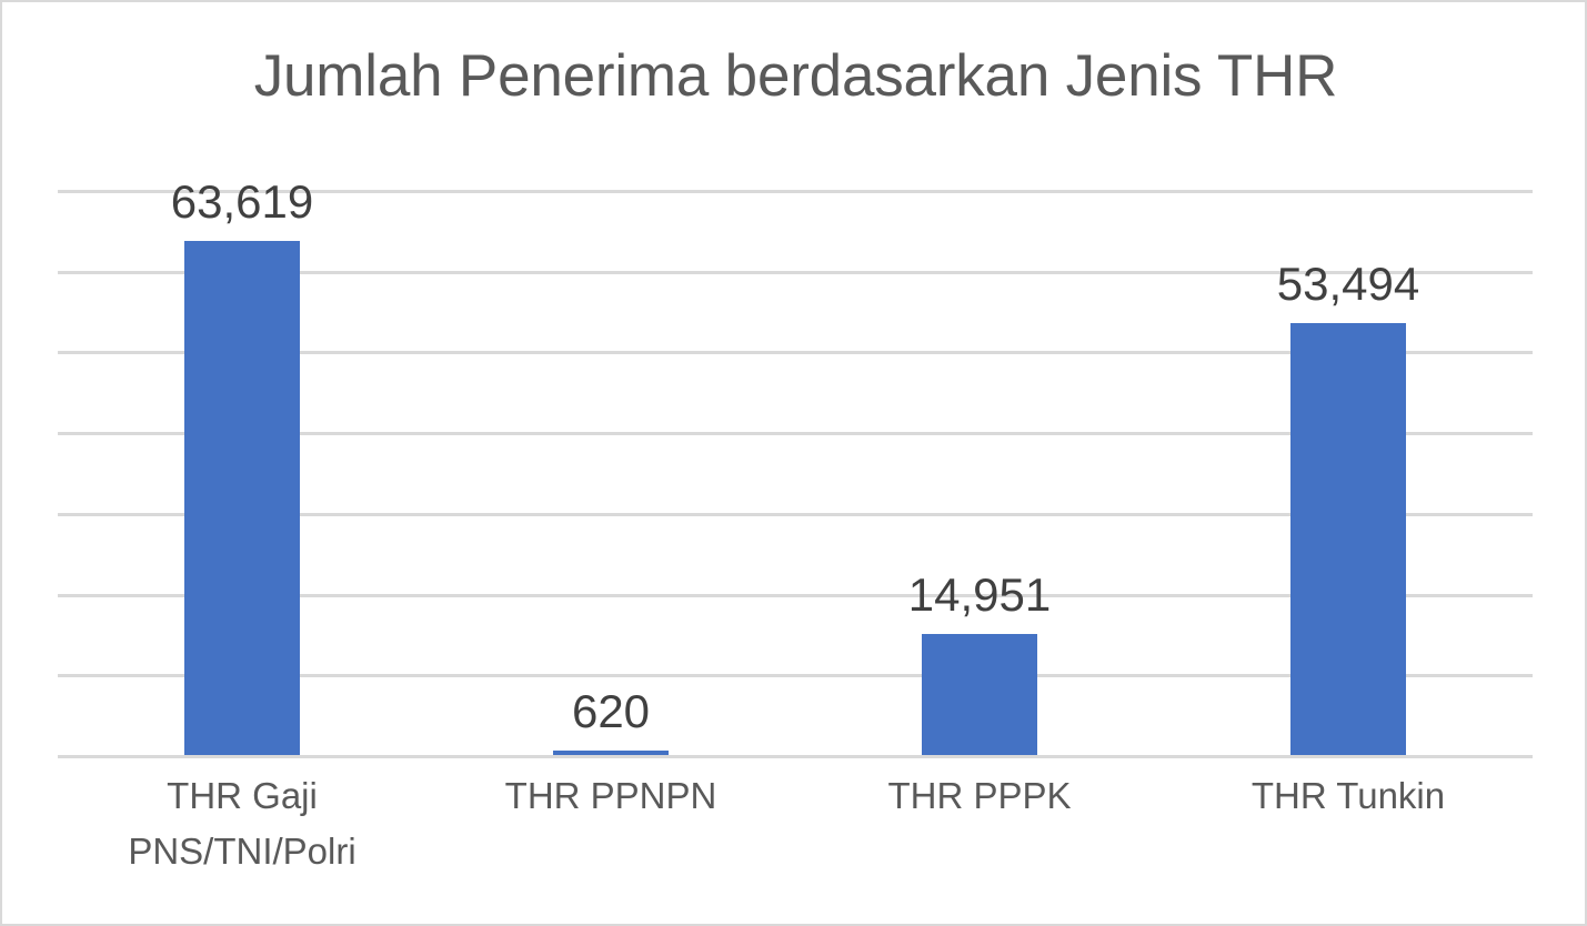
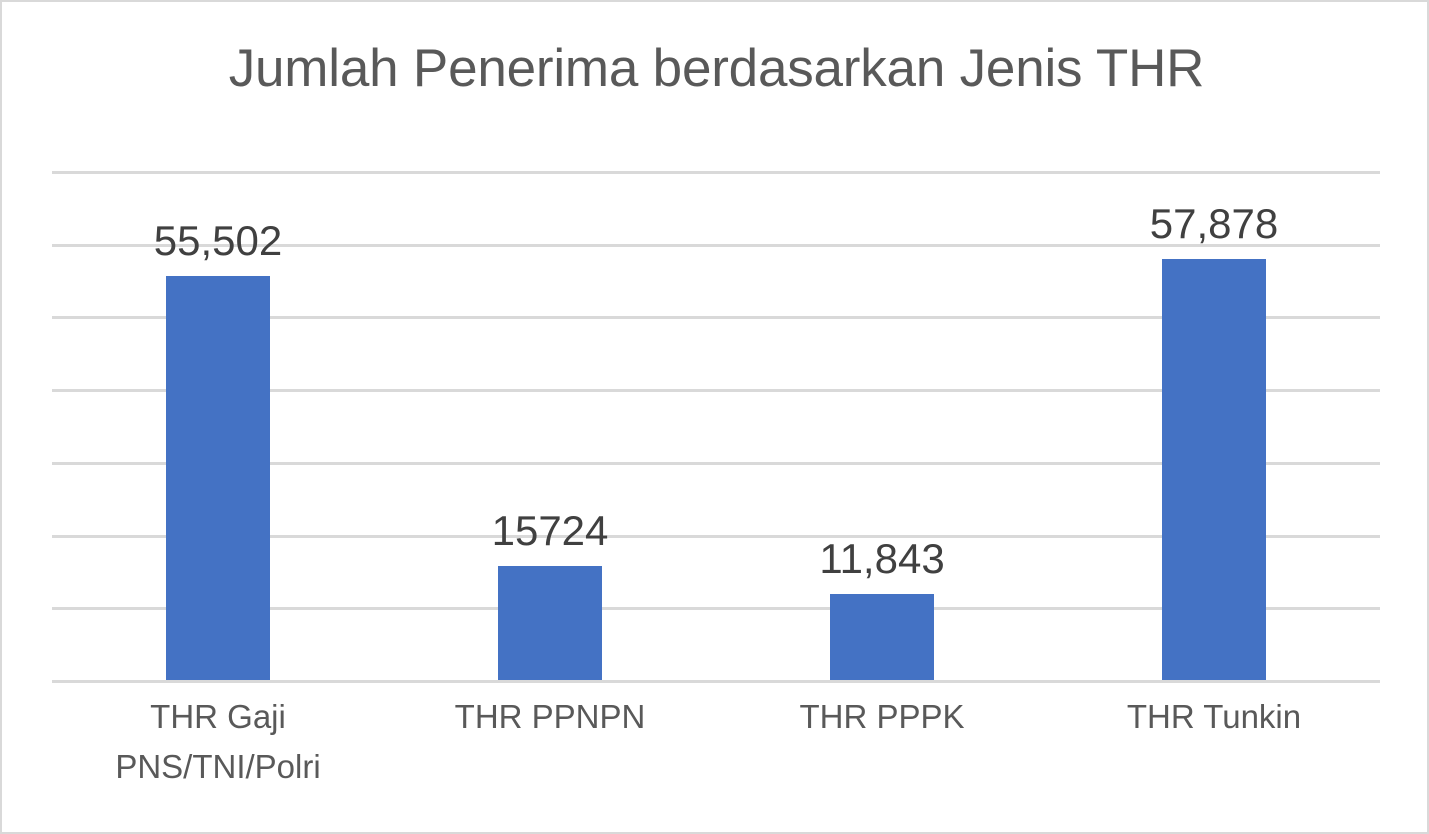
THR Gaji PNS/TNI/Polri: 63,619 -> 55,502
THR PPNPN: 620 -> 15724
THR PPPK: 14,951 -> 11,843
THR Tunkin: 53,494 -> 57,878
